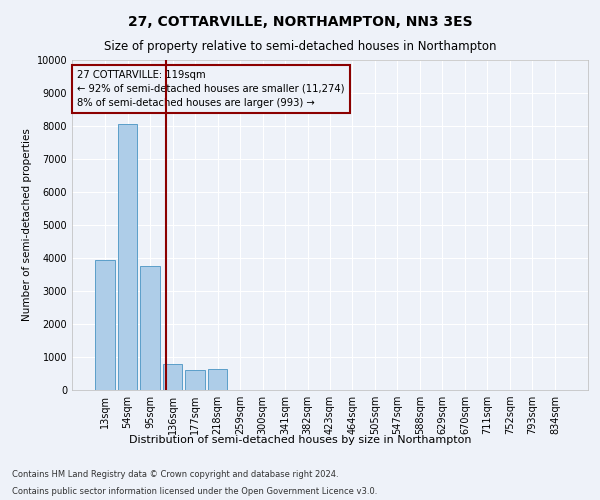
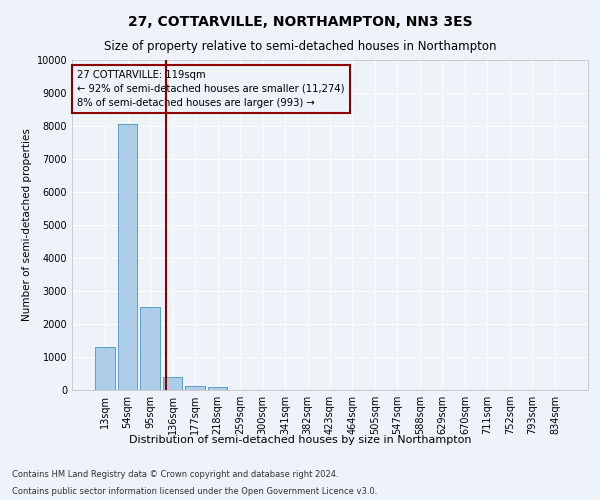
13sqm: 3950 -> 1300
95sqm: 3750 -> 2520
136sqm: 800 -> 380
177sqm: 600 -> 130
218sqm: 650 -> 100
